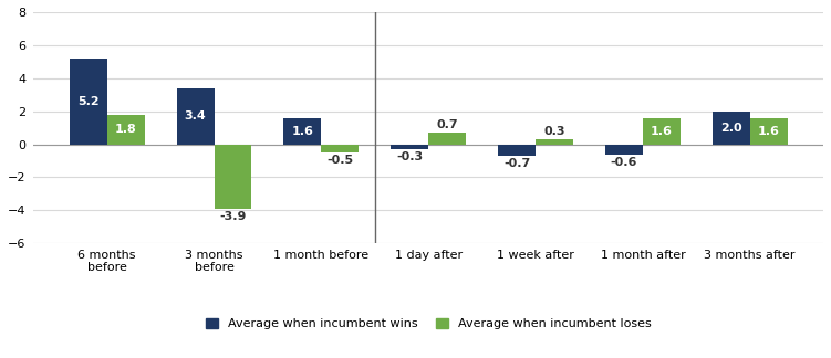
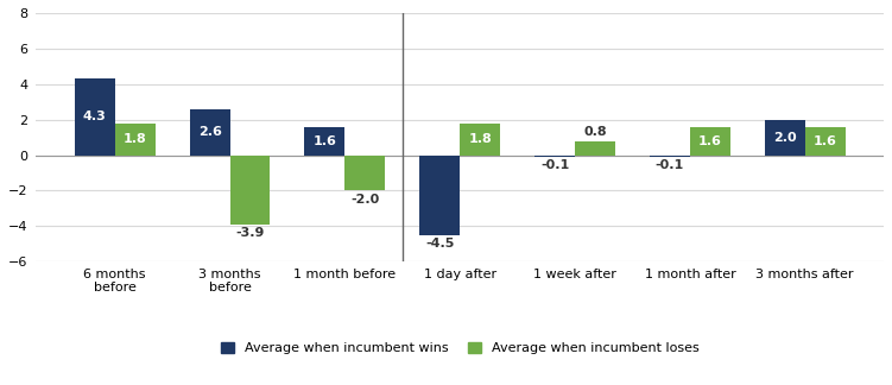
Average when incumbent wins/6 months before: 5.2 -> 4.3
Average when incumbent wins/3 months before: 3.4 -> 2.6
Average when incumbent loses/1 month before: -0.5 -> -2.0
Average when incumbent wins/1 day after: -0.3 -> -4.5
Average when incumbent loses/1 day after: 0.7 -> 1.8
Average when incumbent wins/1 week after: -0.7 -> -0.1
Average when incumbent loses/1 week after: 0.3 -> 0.8
Average when incumbent wins/1 month after: -0.6 -> -0.1
